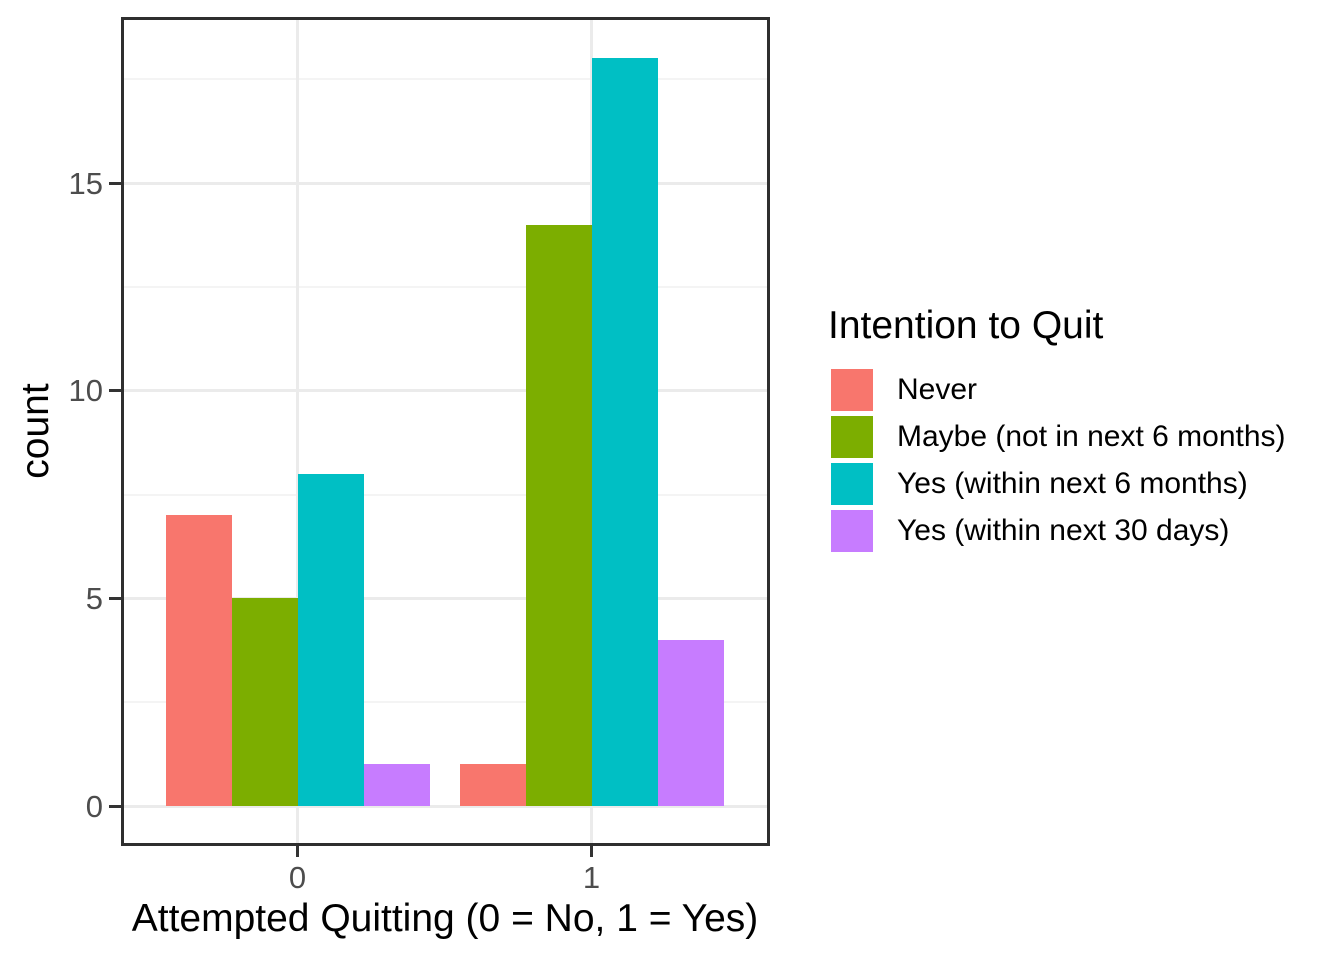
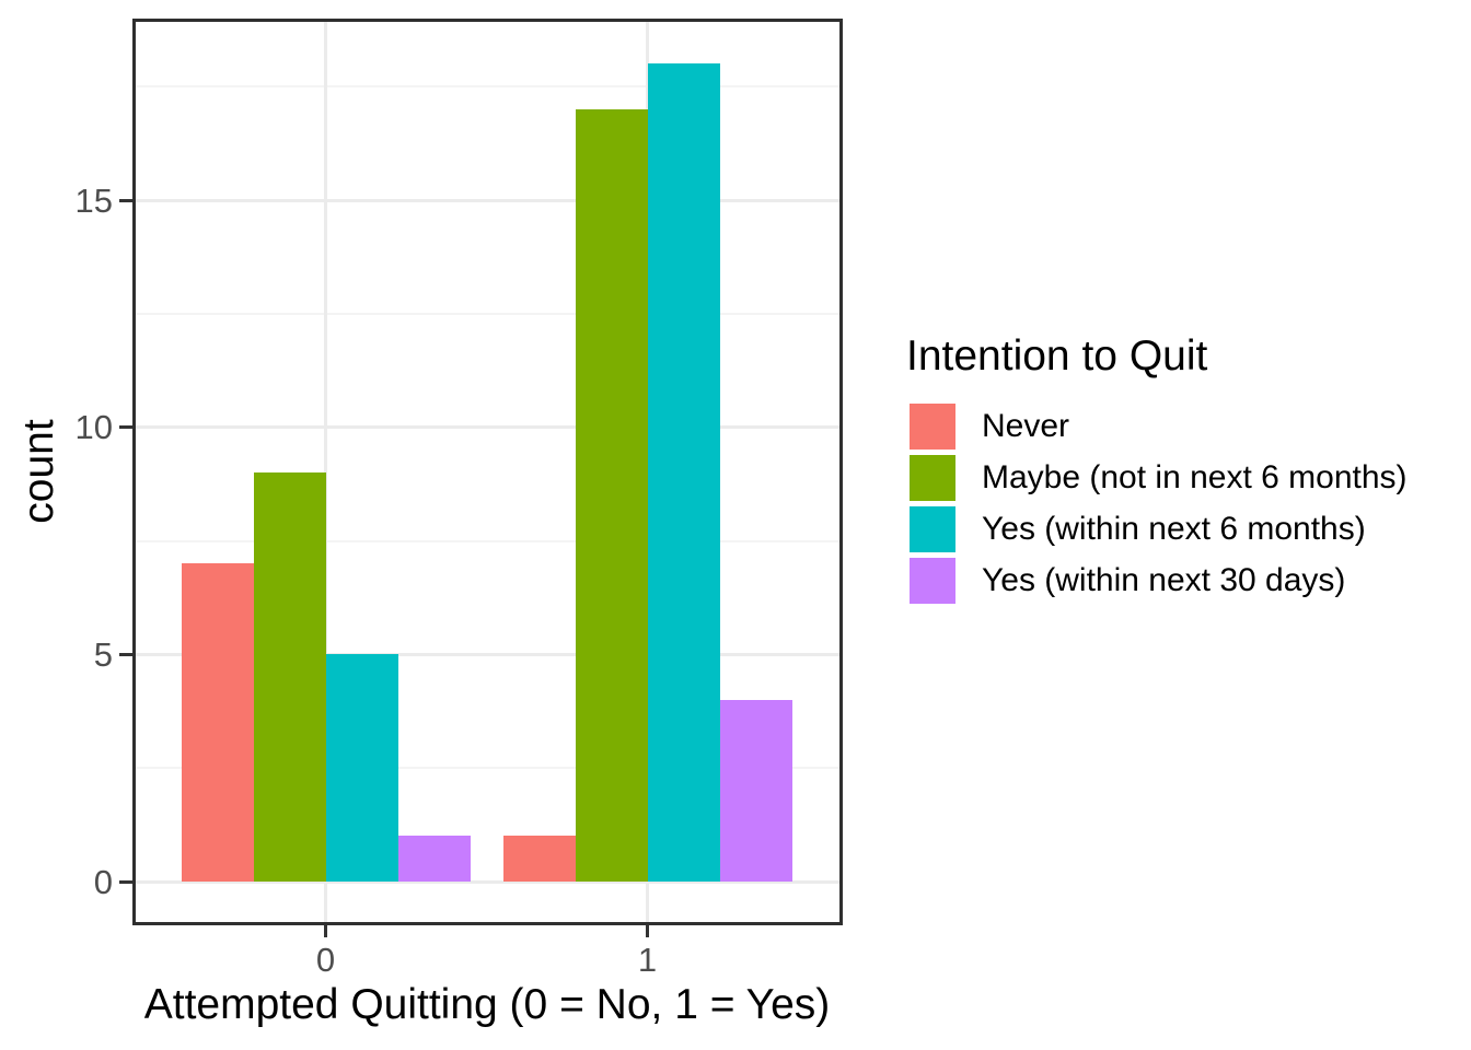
Maybe (not in next 6 months)/0: 5 -> 9
Yes (within next 6 months)/0: 8 -> 5
Maybe (not in next 6 months)/1: 14 -> 17
